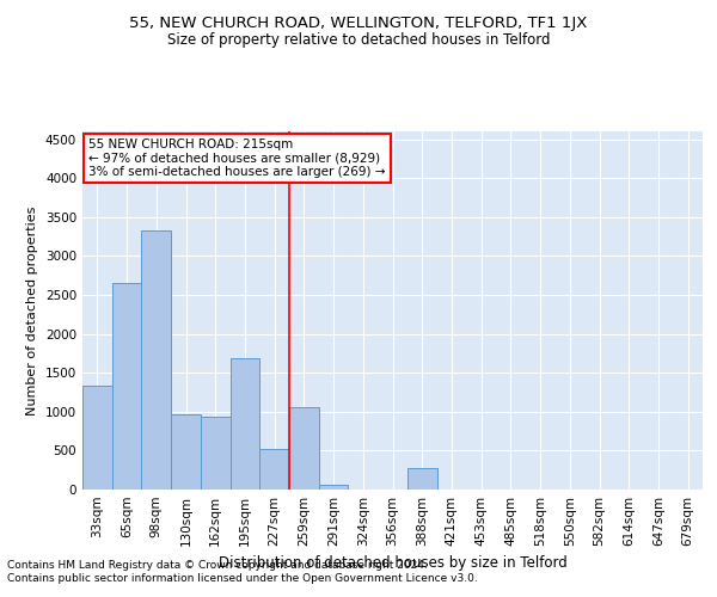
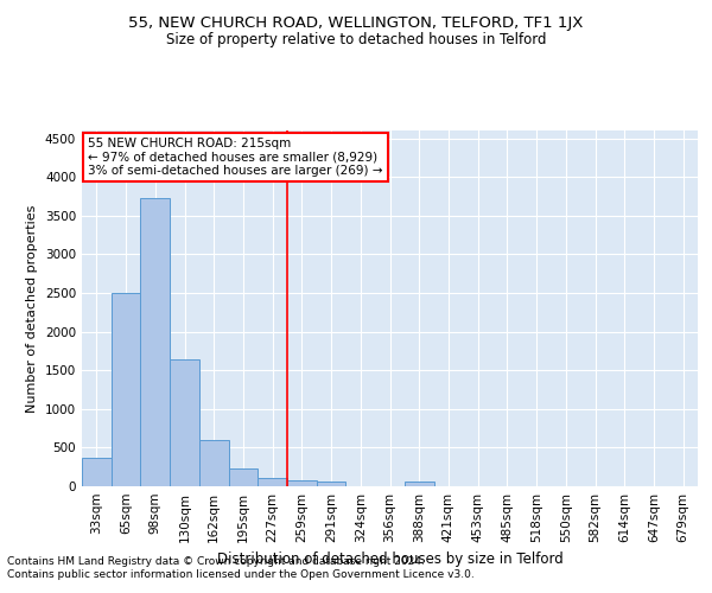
33sqm: 1340 -> 370
65sqm: 2660 -> 2500
98sqm: 3320 -> 3720
130sqm: 960 -> 1640
162sqm: 940 -> 600
195sqm: 1680 -> 230
227sqm: 520 -> 110
259sqm: 1060 -> 80
388sqm: 280 -> 60
